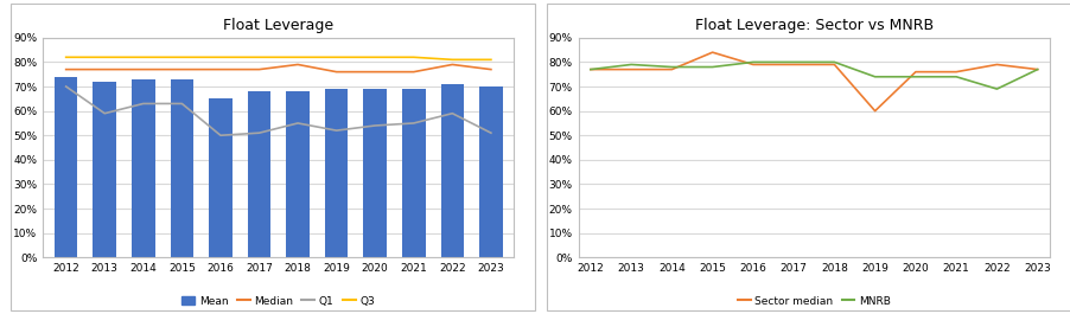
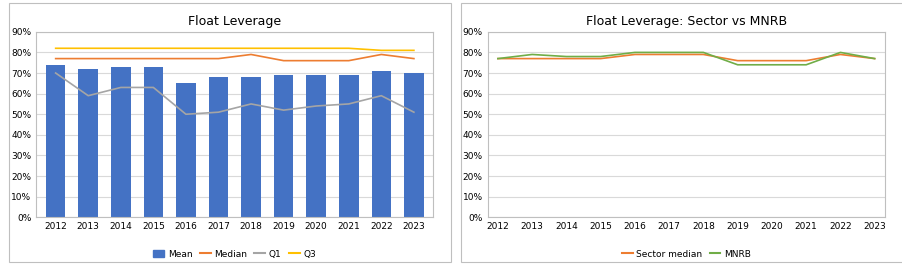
Float Leverage: Sector vs MNRB/Sector median/2015: 84% -> 77%
Float Leverage: Sector vs MNRB/Sector median/2019: 60% -> 76%
Float Leverage: Sector vs MNRB/MNRB/2022: 69% -> 80%
